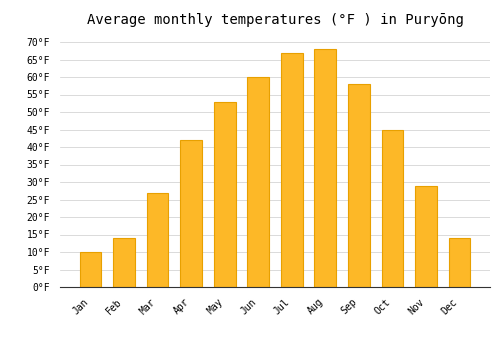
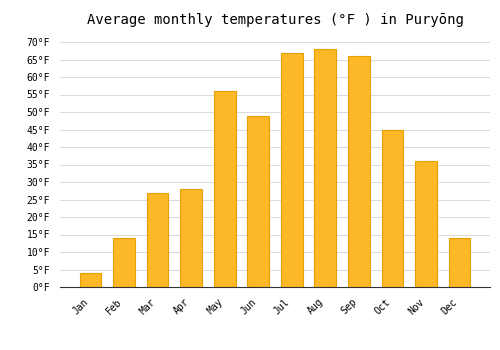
Jan: 10°F -> 4°F
Apr: 42°F -> 28°F
May: 53°F -> 56°F
Jun: 60°F -> 49°F
Sep: 58°F -> 66°F
Nov: 29°F -> 36°F
